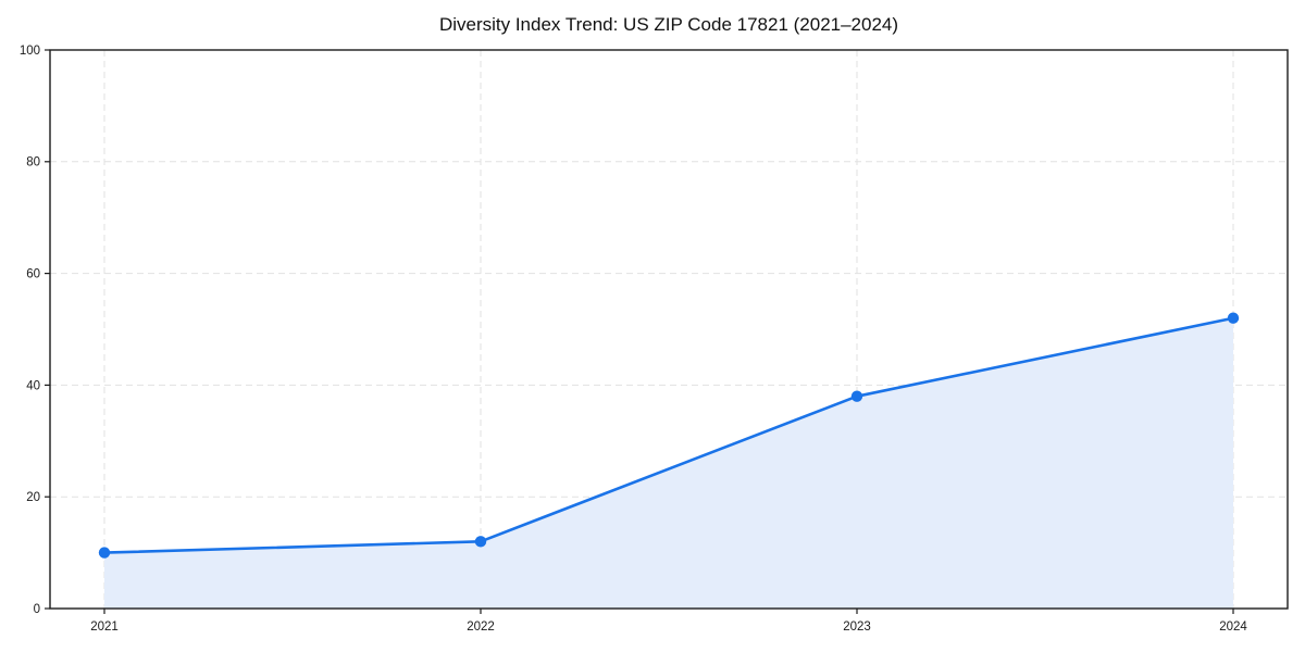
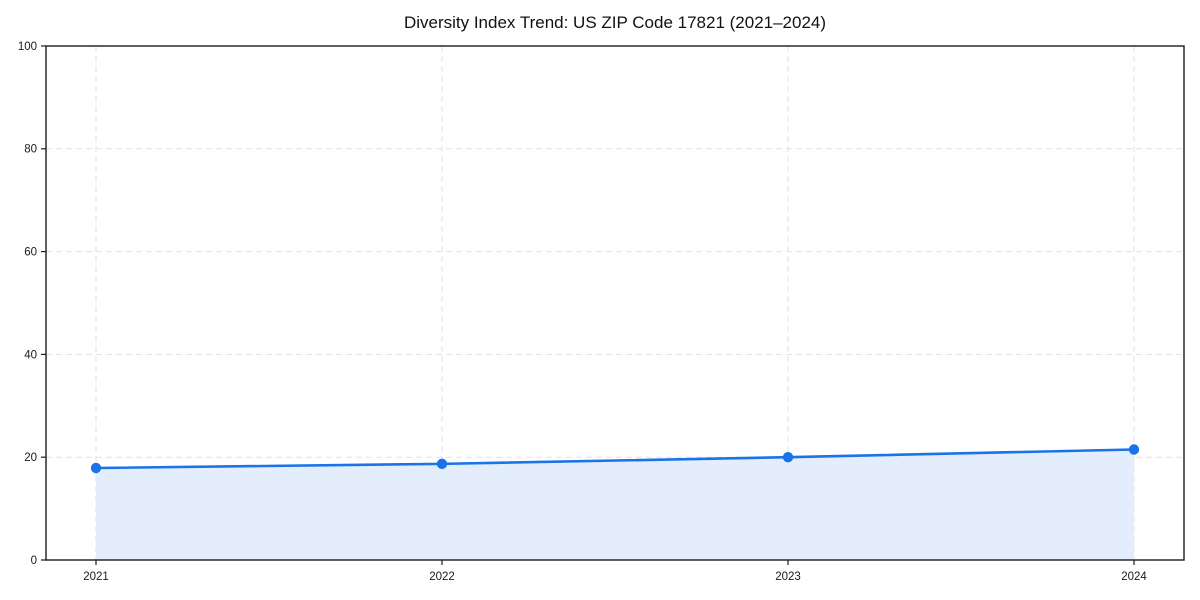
2021: 10 -> 18
2022: 12 -> 19
2023: 38 -> 20
2024: 52 -> 22
